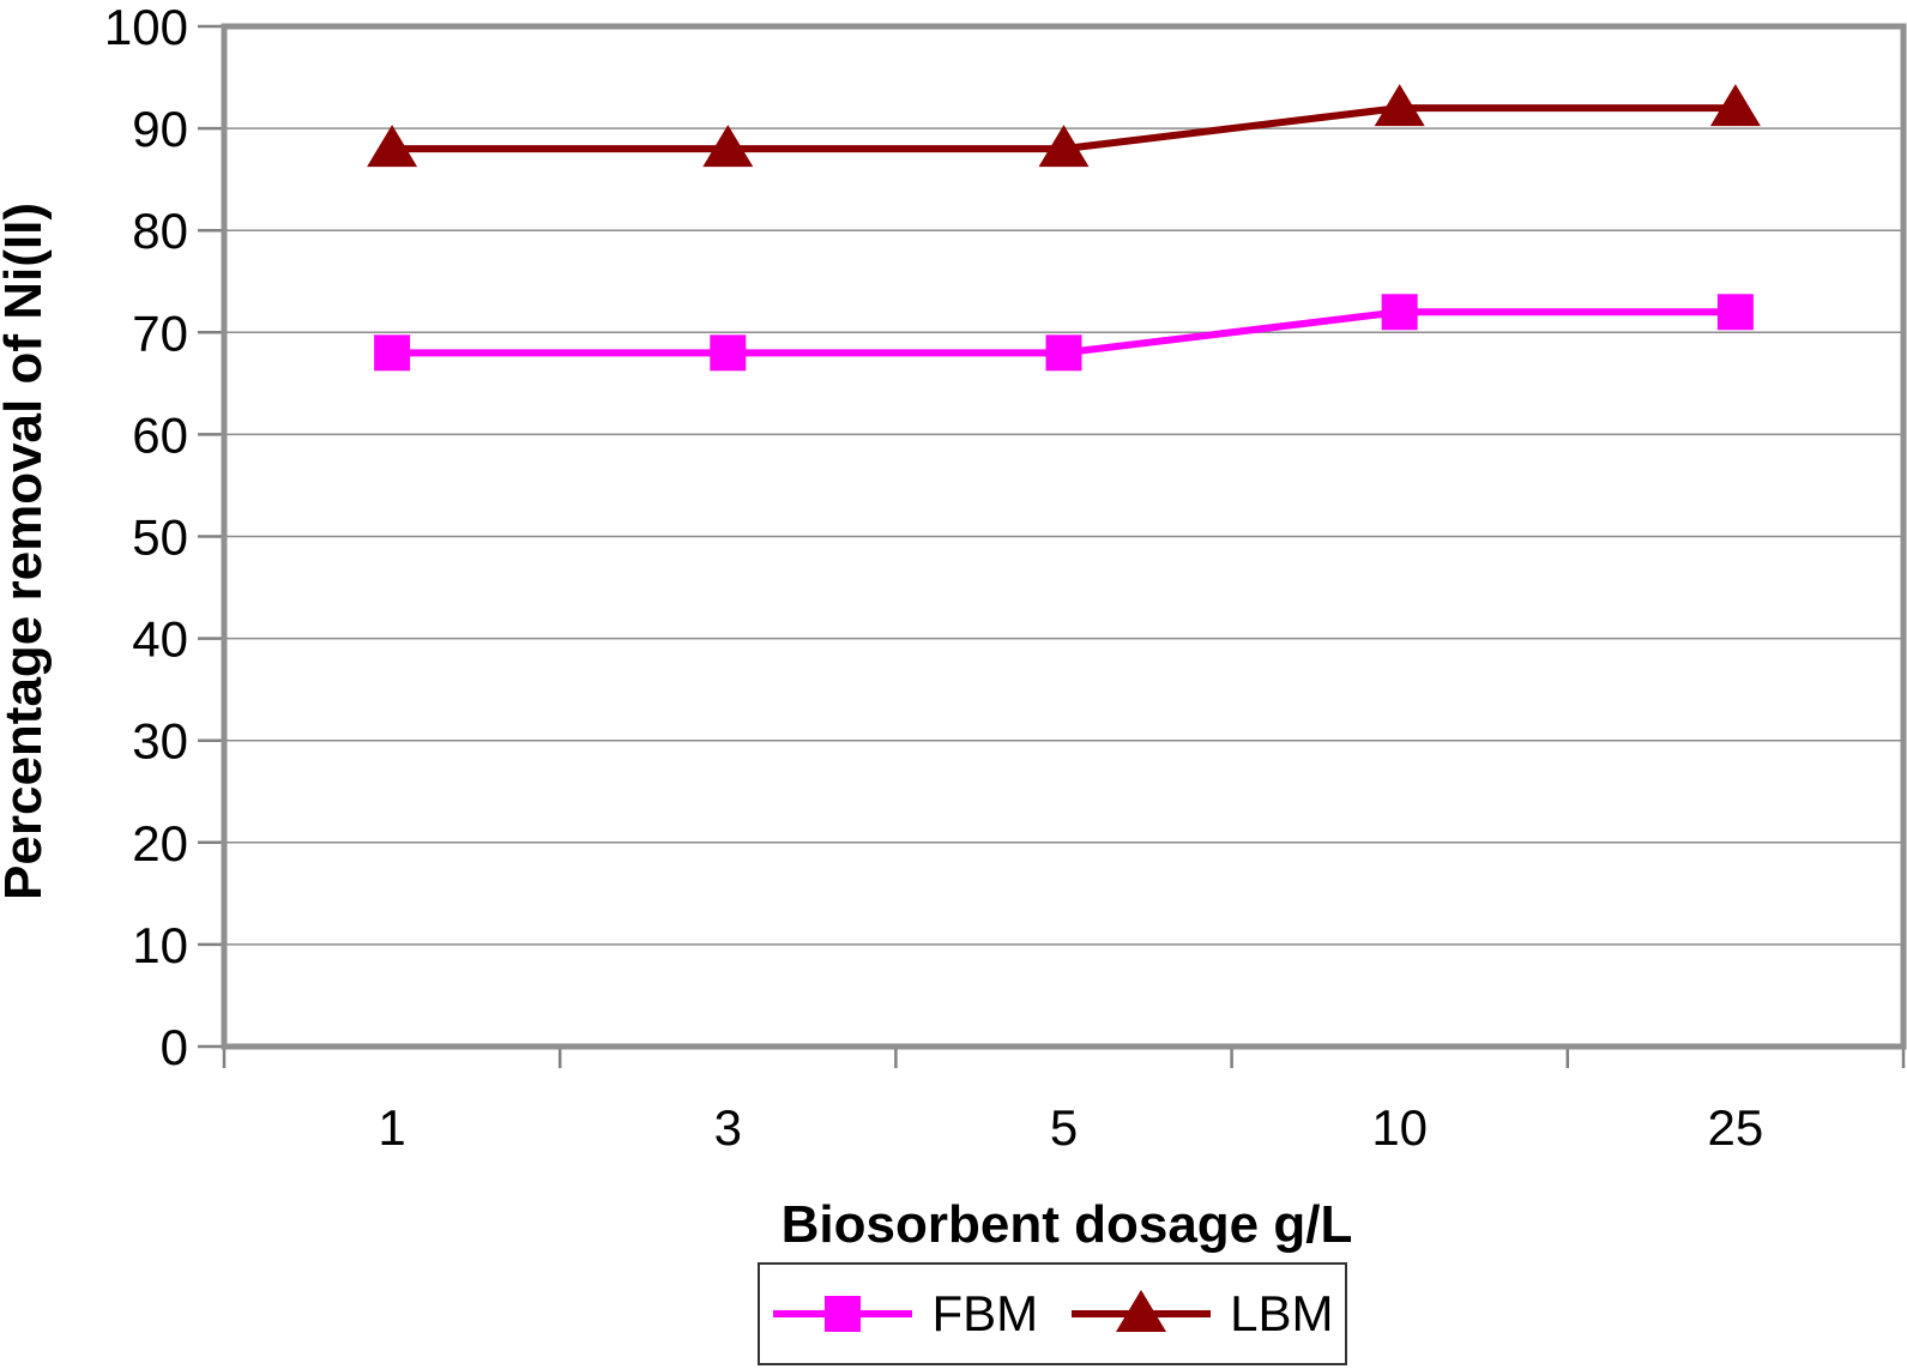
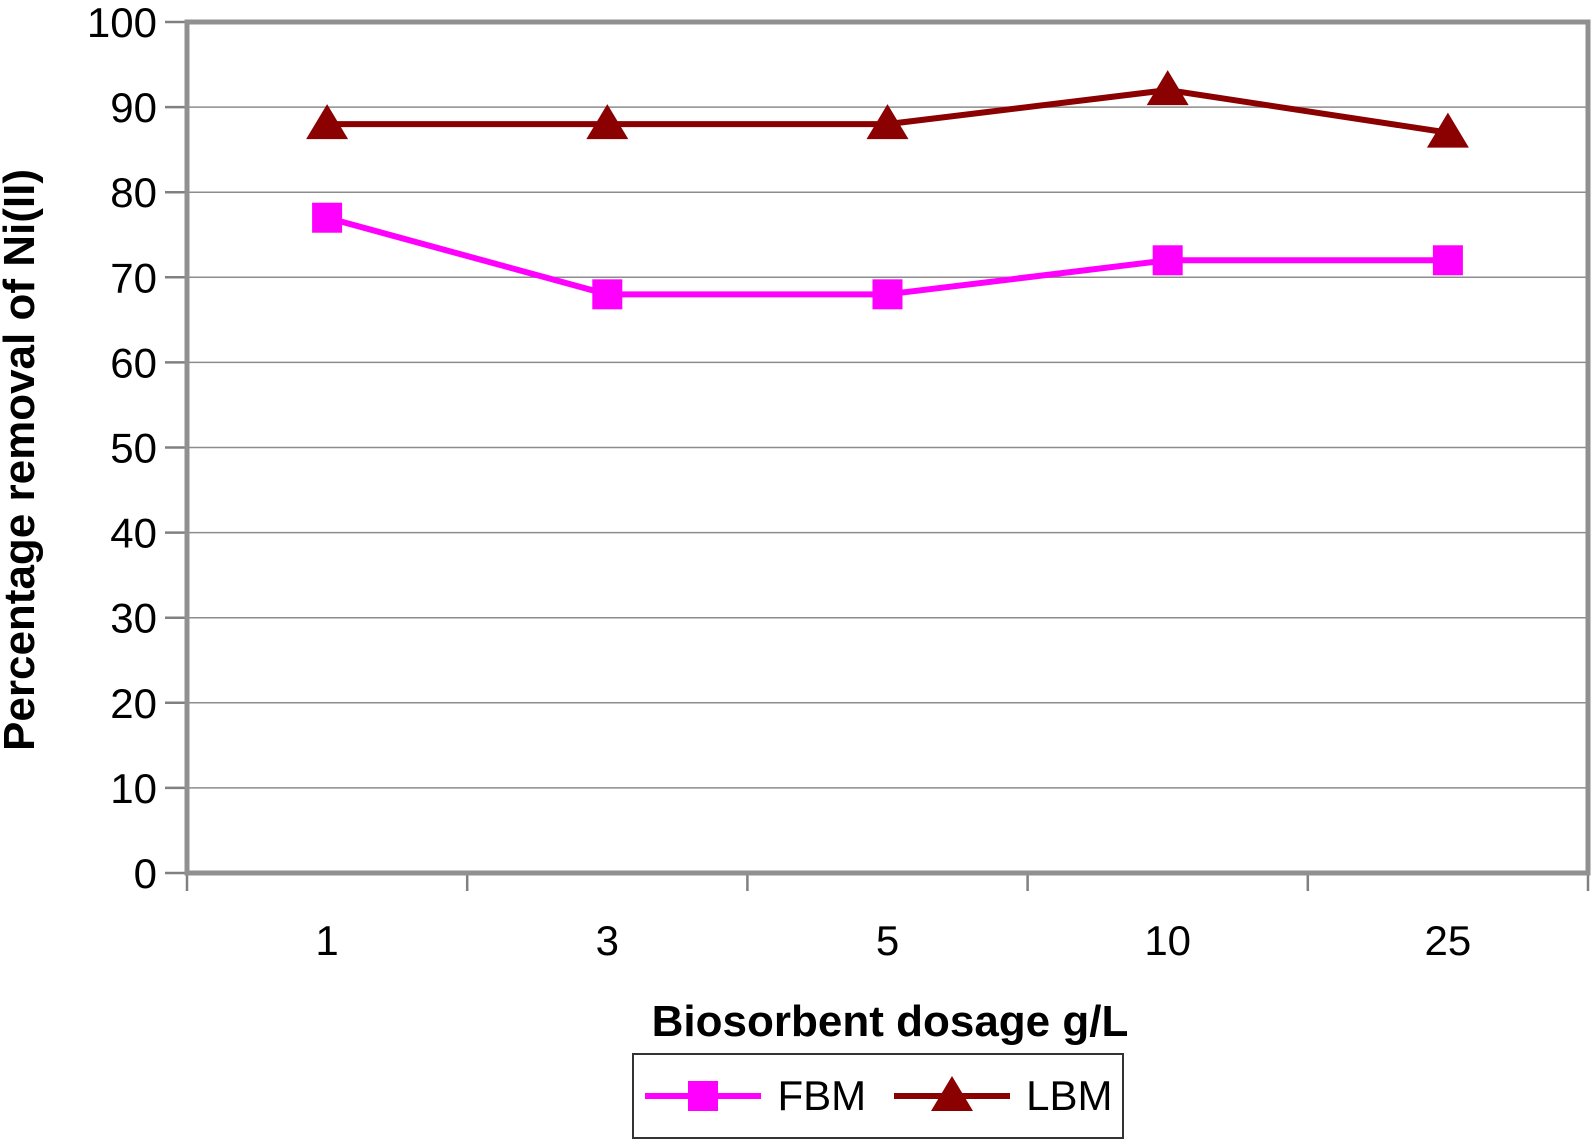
FBM/1: 68 -> 77
LBM/25: 92 -> 87
